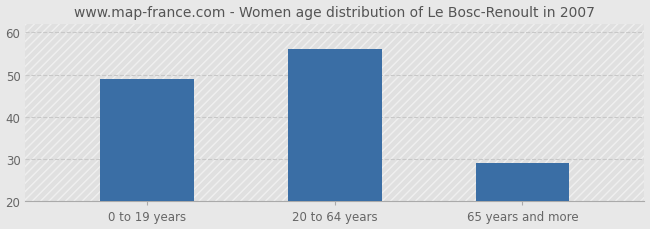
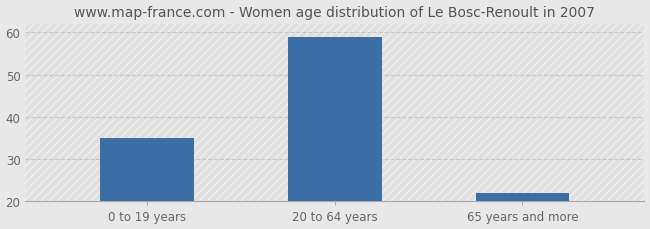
0 to 19 years: 49 -> 35
20 to 64 years: 56 -> 59
65 years and more: 29 -> 22
